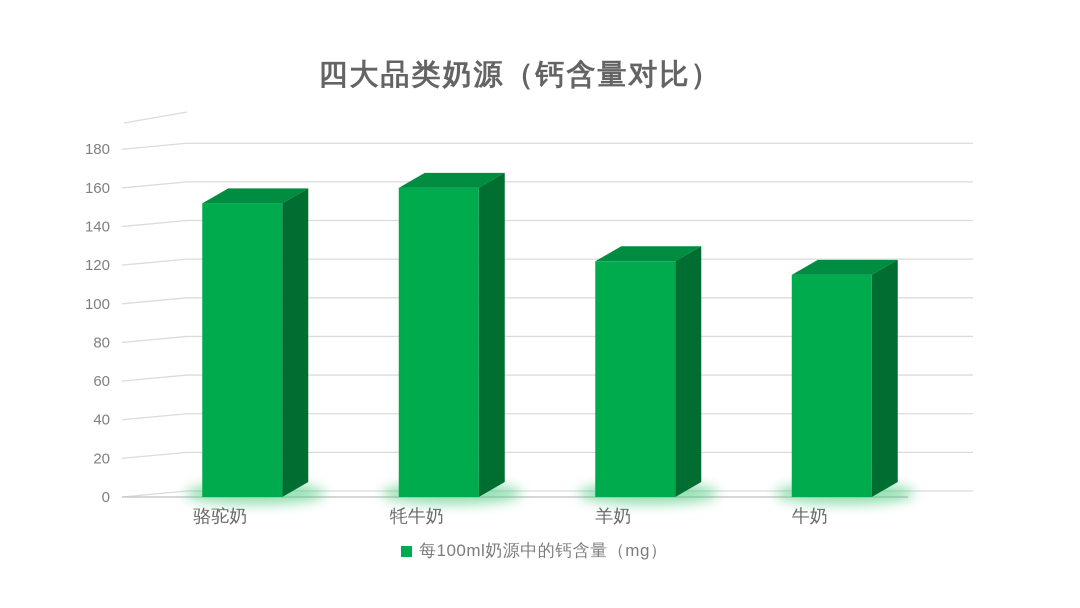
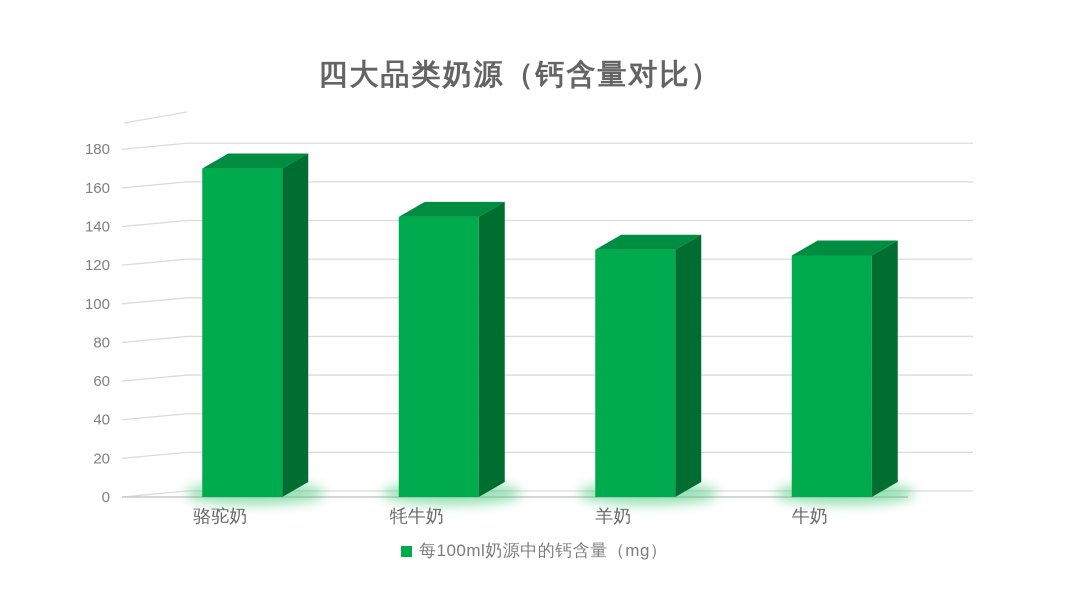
骆驼奶: 152 -> 170
牦牛奶: 160 -> 145
羊奶: 122 -> 128
牛奶: 115 -> 125
